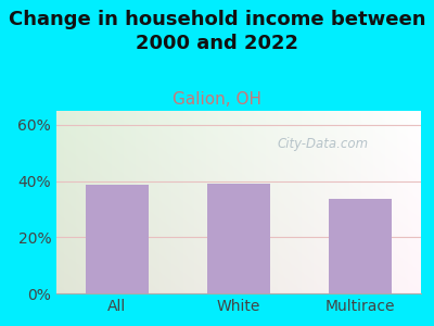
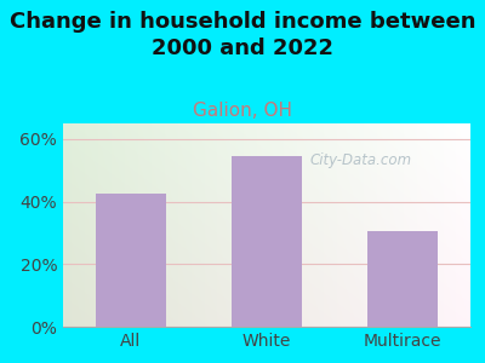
All: 38.5% -> 42.5%
White: 39.0% -> 54.5%
Multirace: 33.5% -> 30.5%
